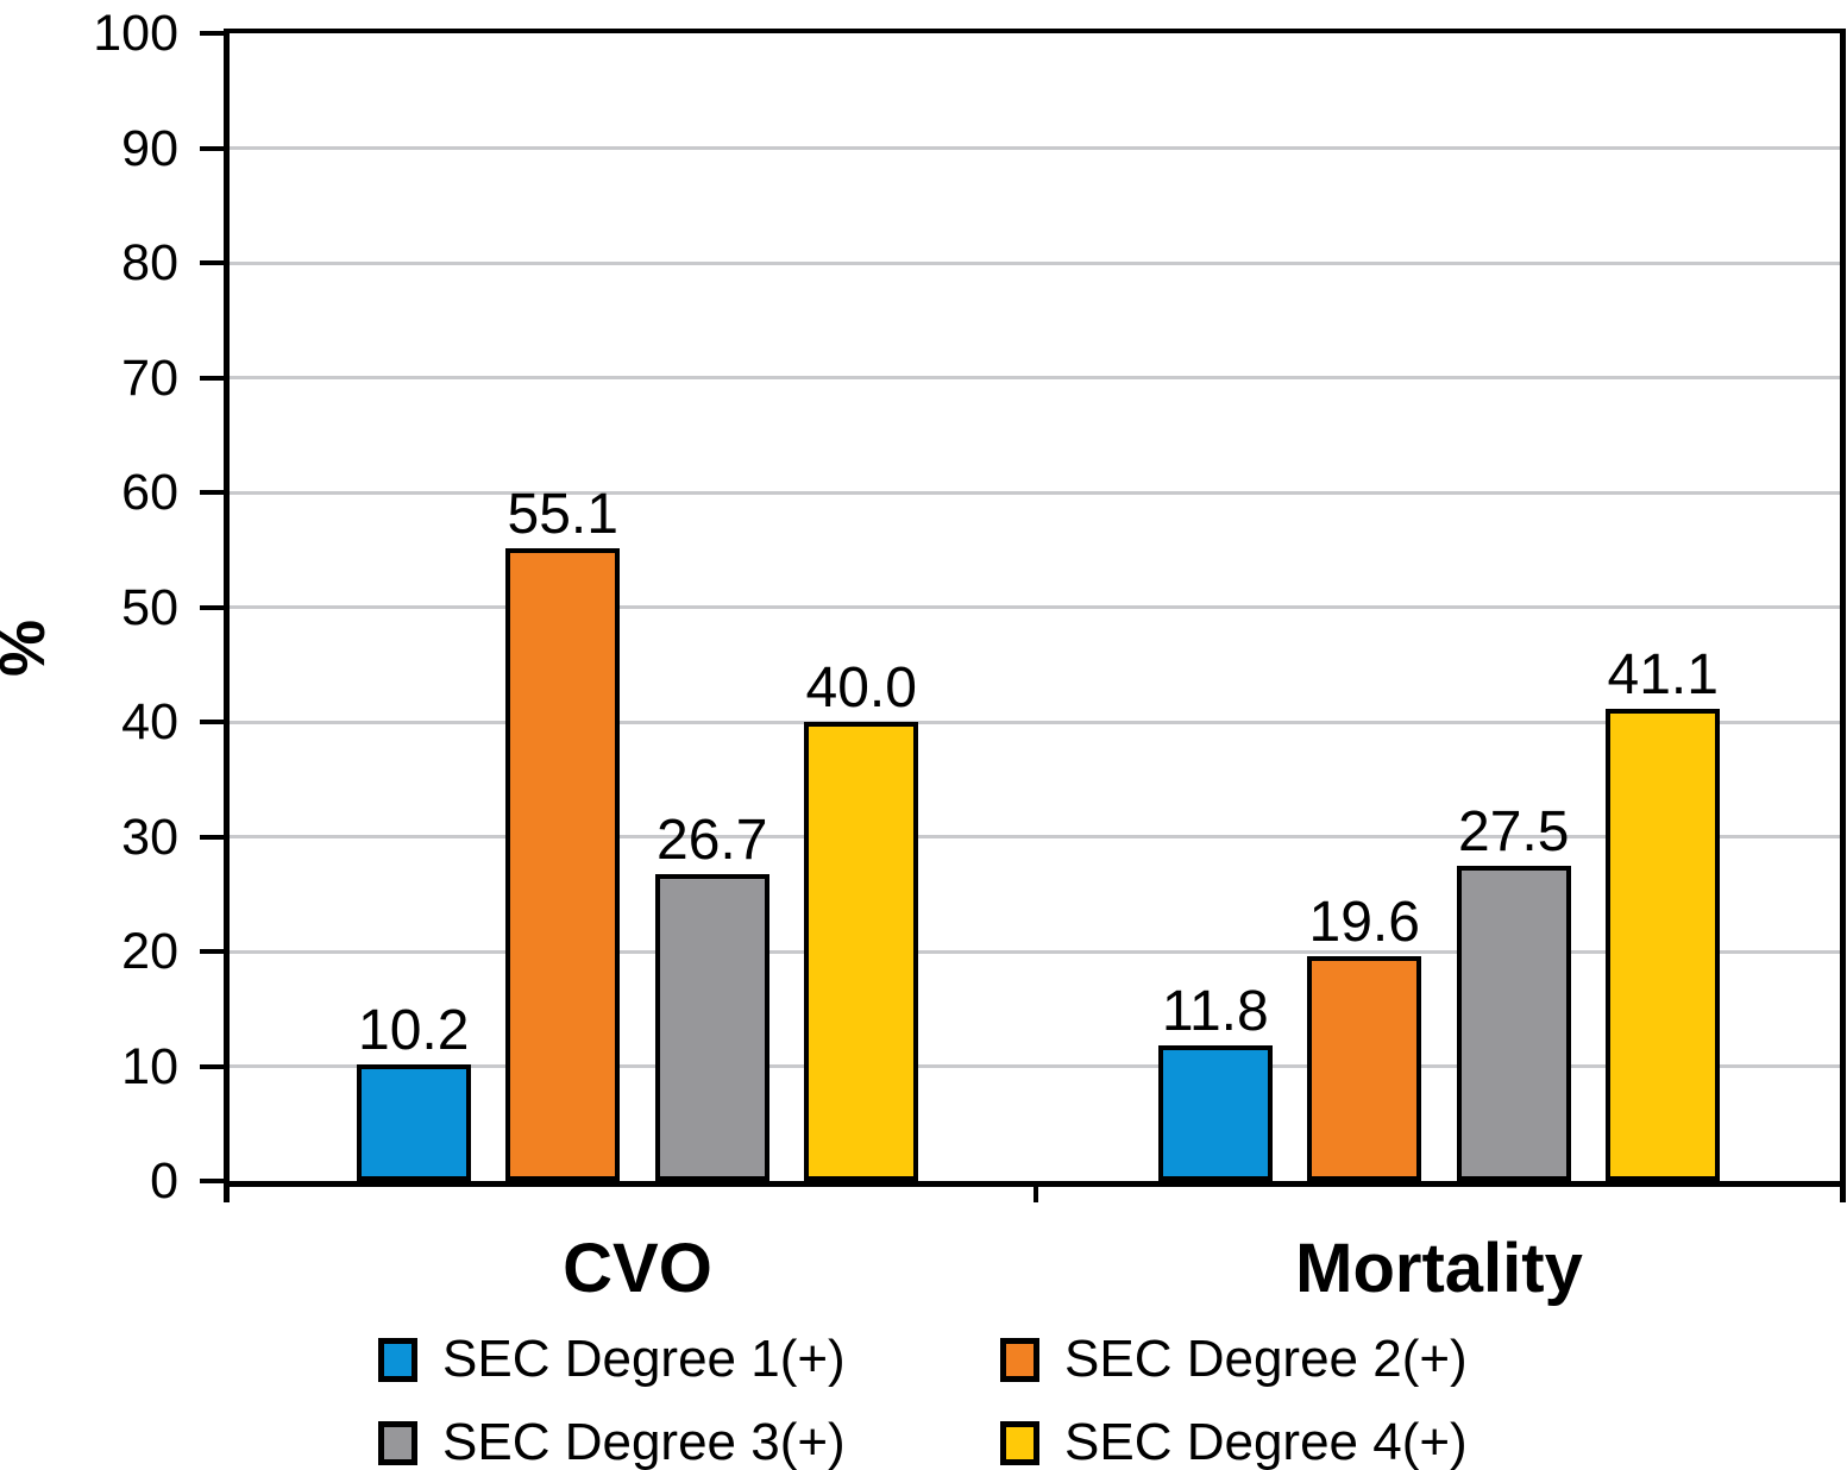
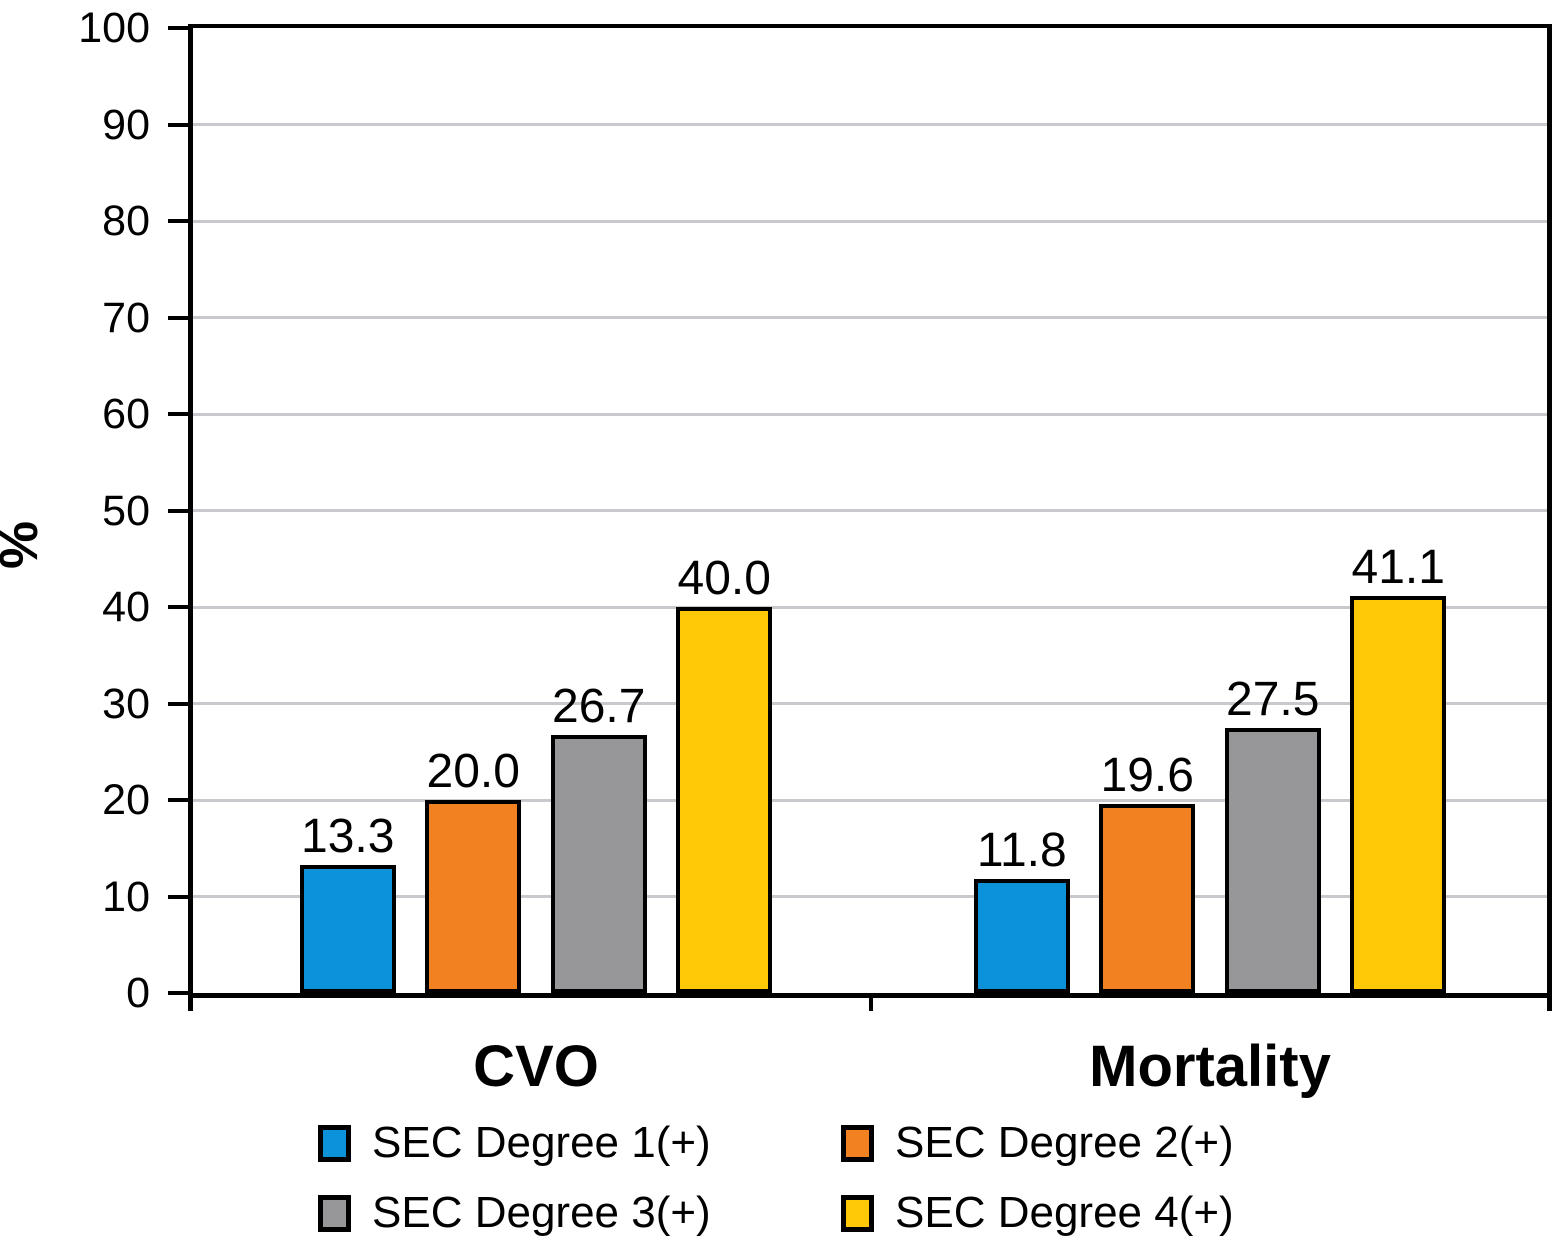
SEC Degree 1(+)/CVO: 10.2 -> 13.3
SEC Degree 2(+)/CVO: 55.1 -> 20.0
